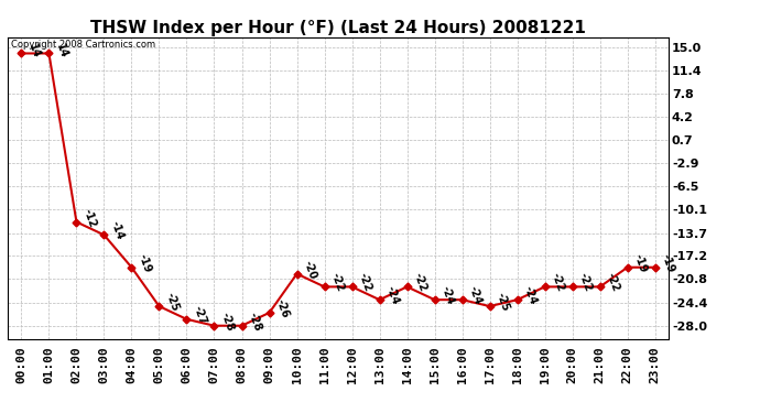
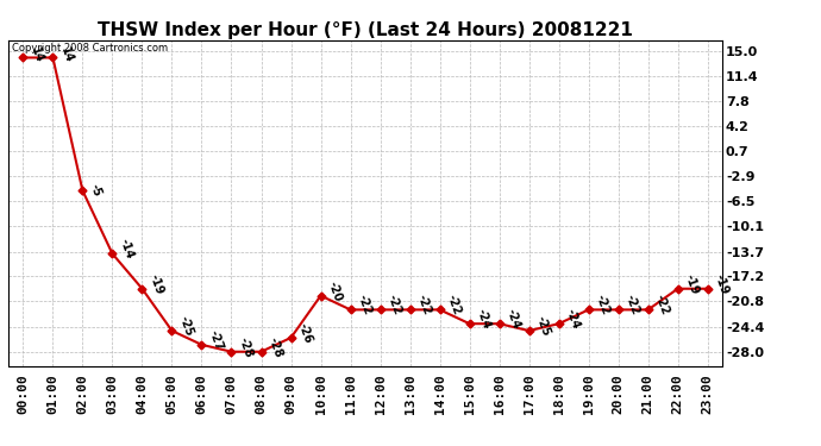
02:00: -12 -> -5
13:00: -24 -> -22
